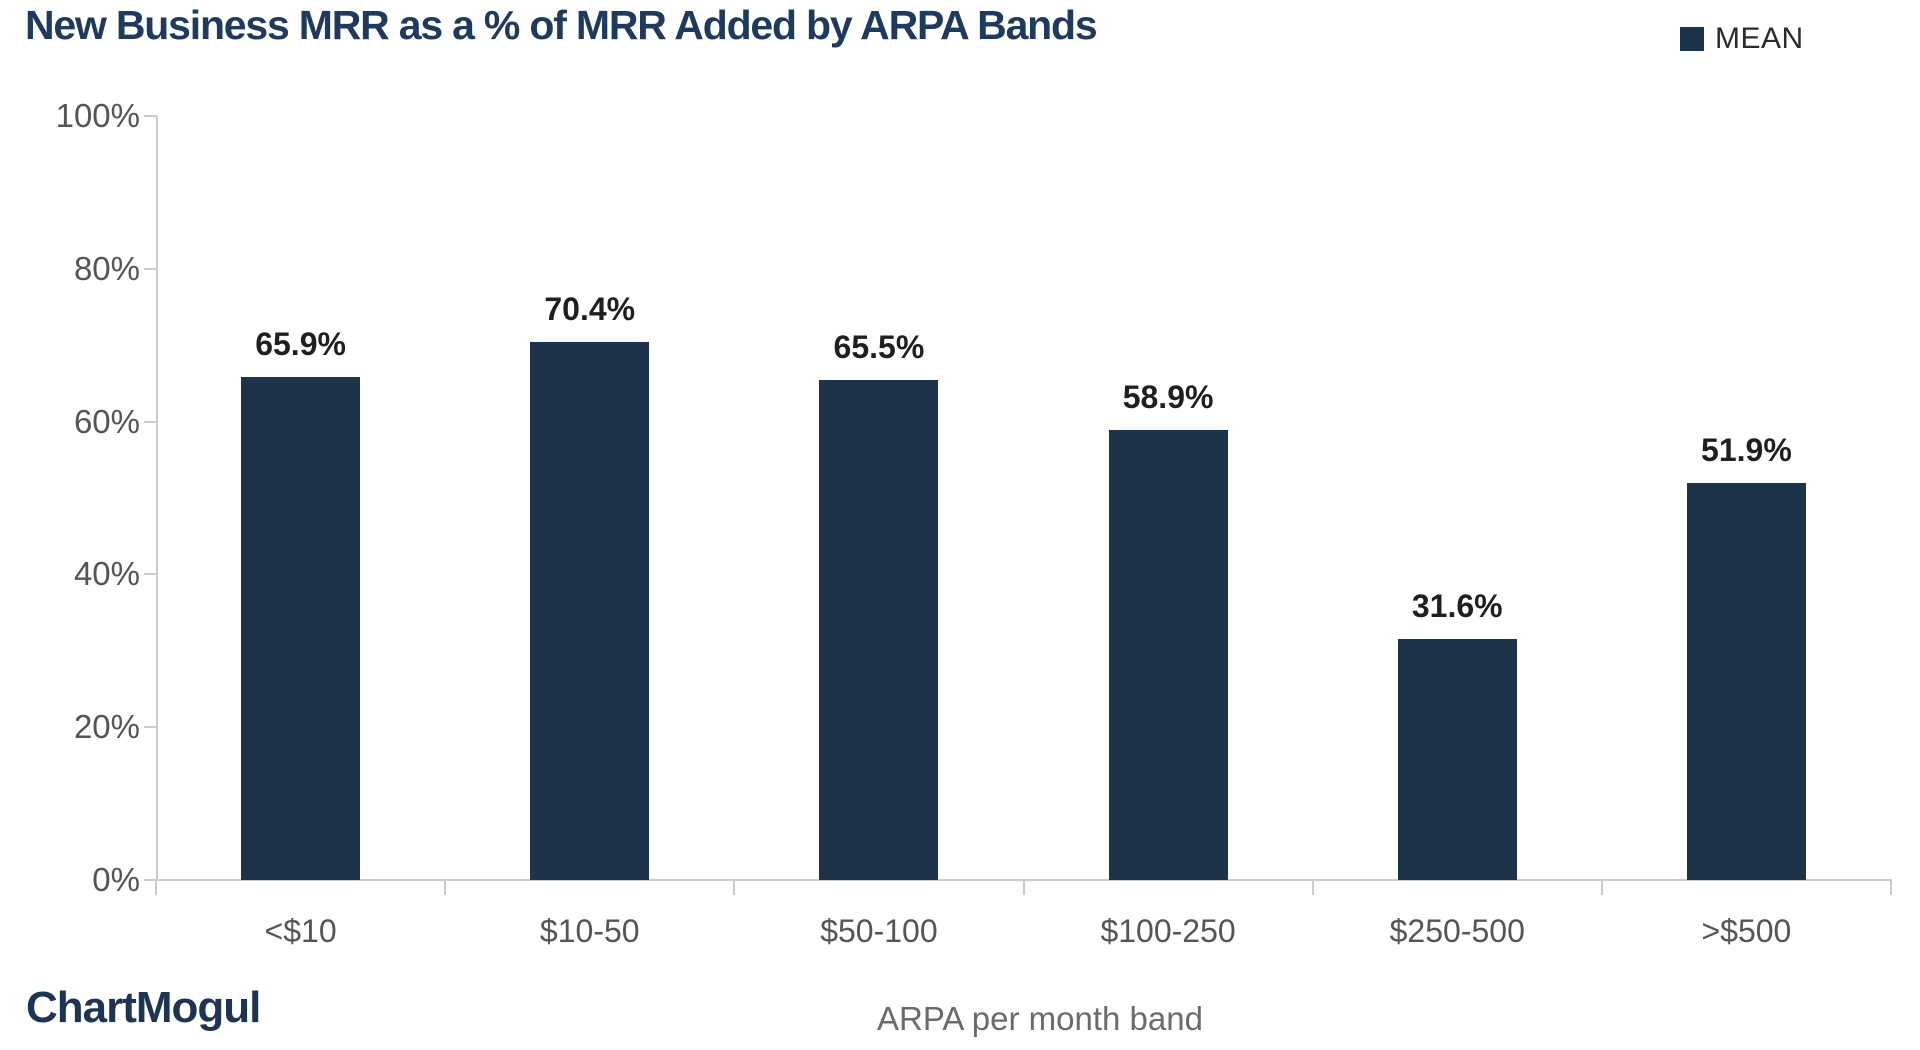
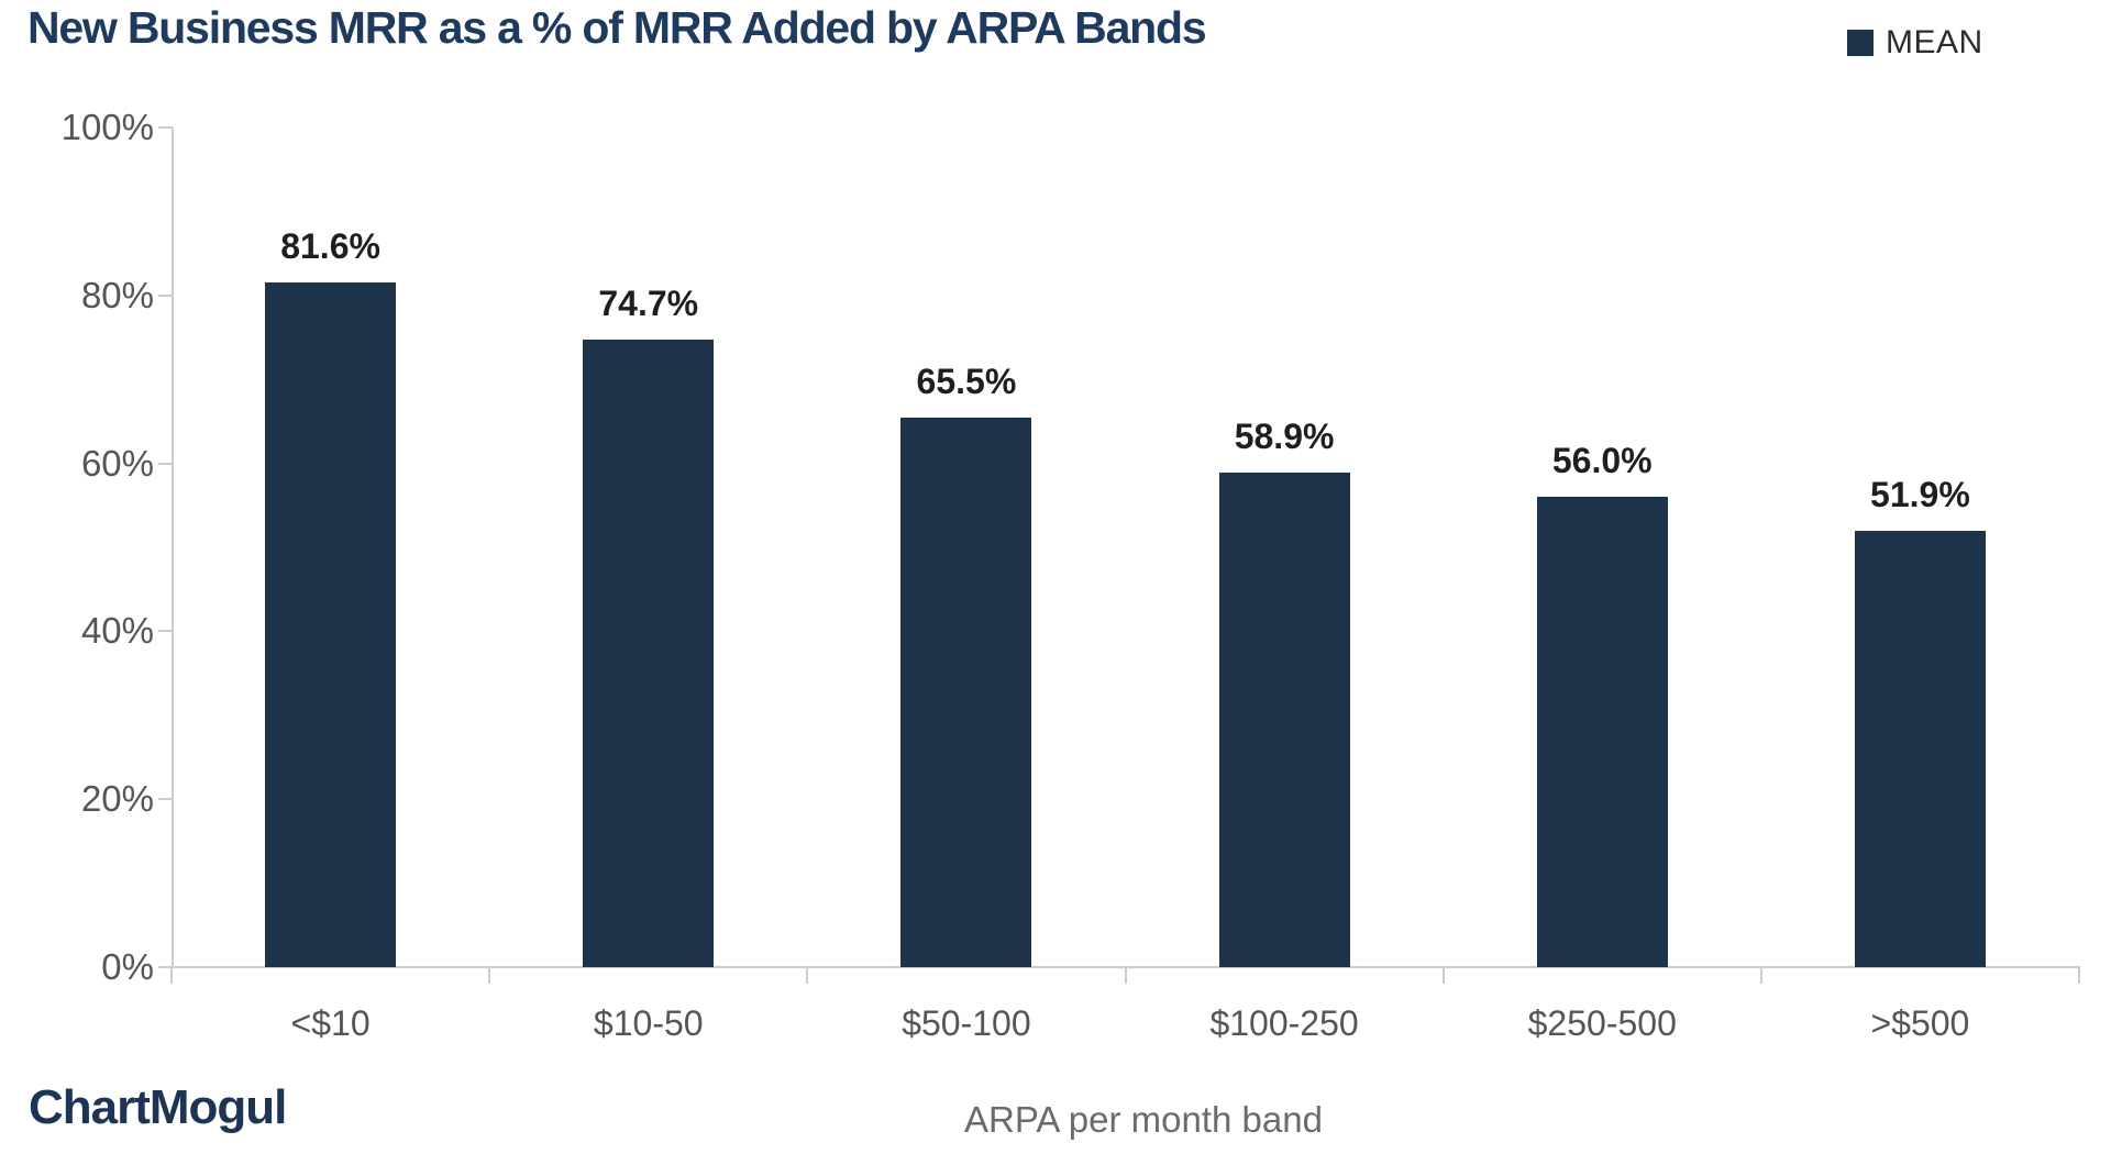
<$10: 65.9% -> 81.6%
$10-50: 70.4% -> 74.7%
$250-500: 31.6% -> 56.0%
